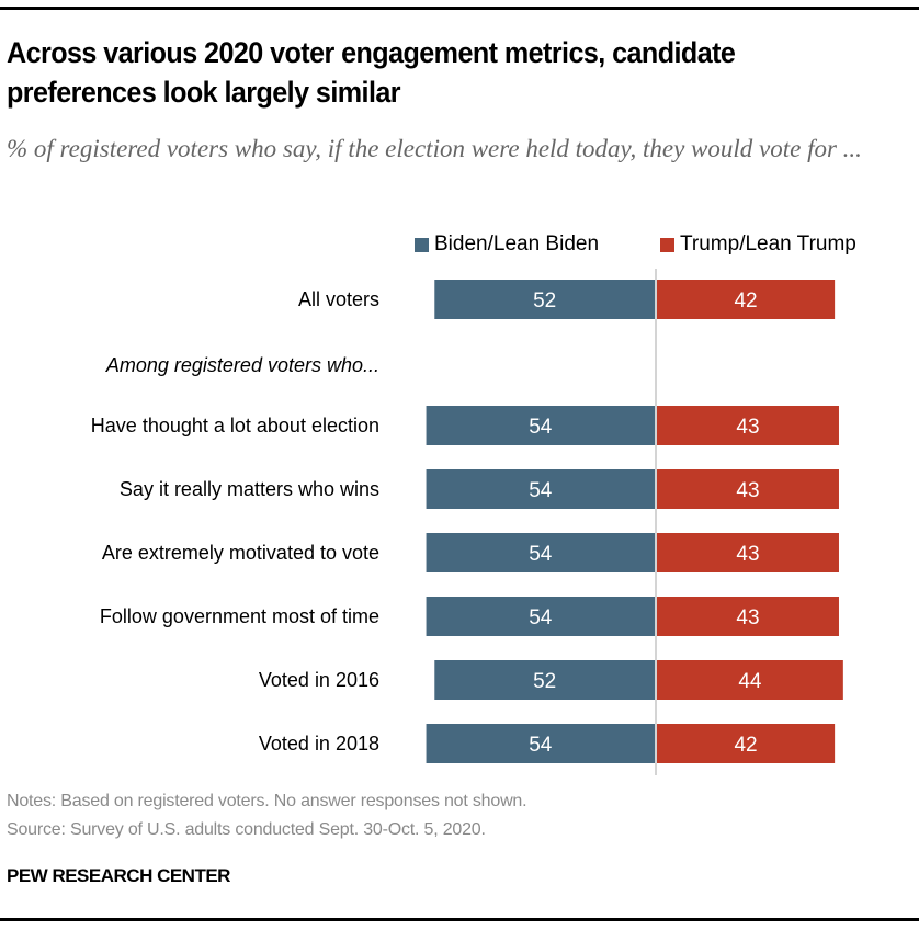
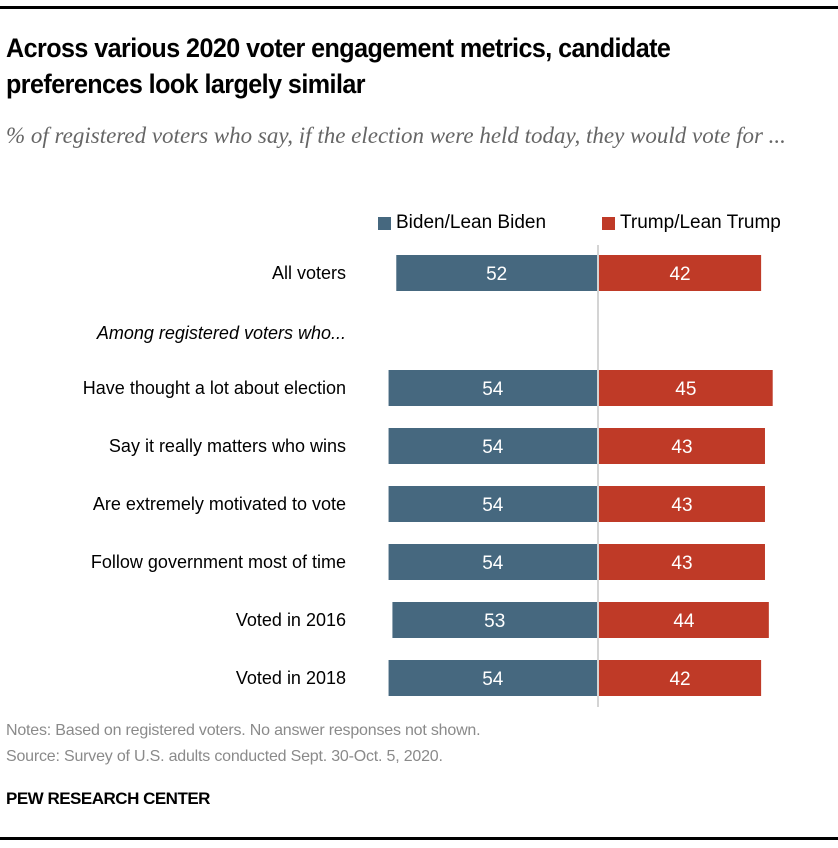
Trump/Lean Trump/Have thought a lot about election: 43 -> 45
Biden/Lean Biden/Voted in 2016: 52 -> 53
